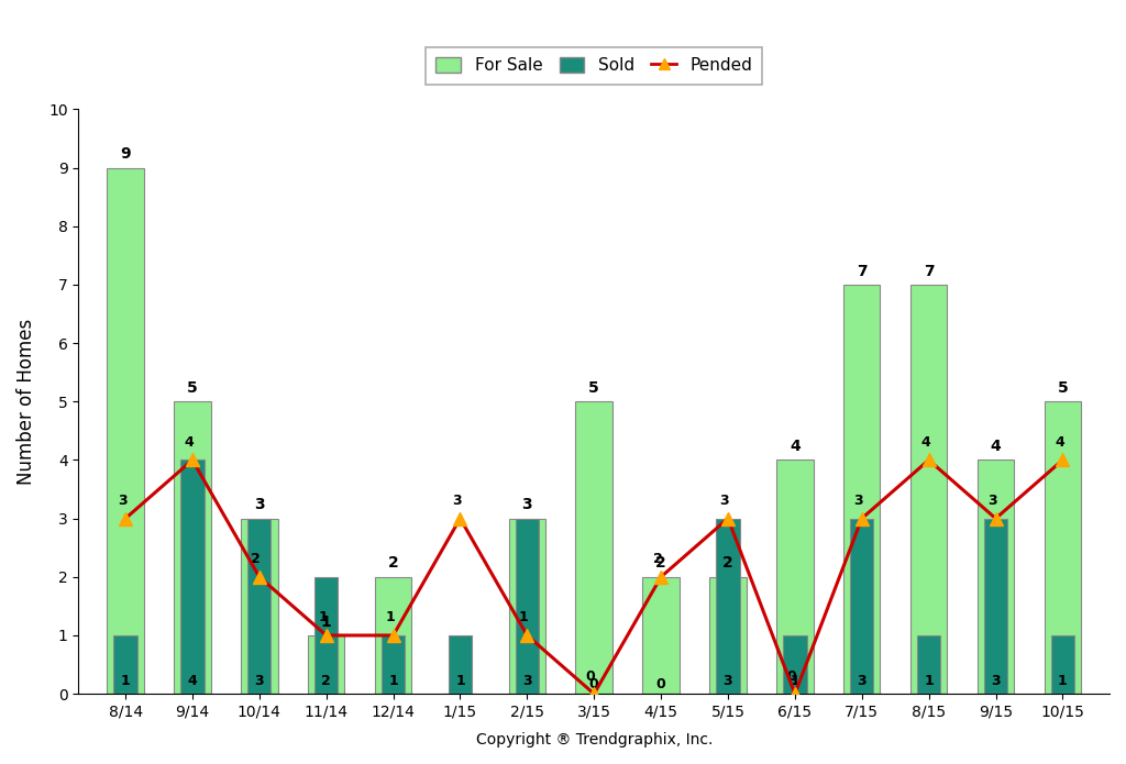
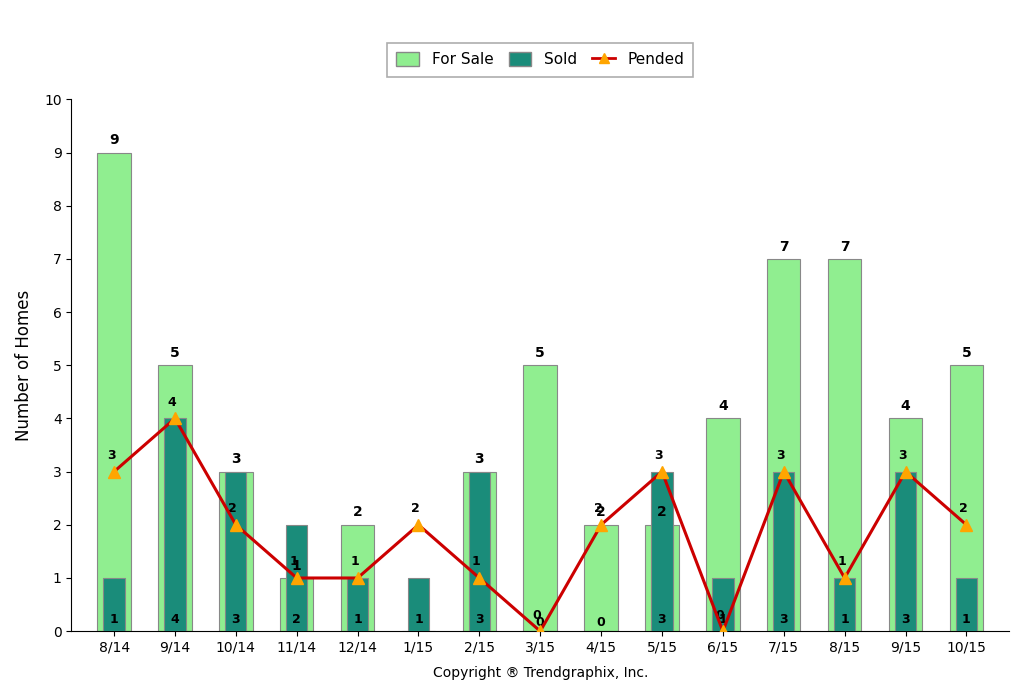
Pended/1/15: 3 -> 2
Pended/8/15: 4 -> 1
Pended/10/15: 4 -> 2
